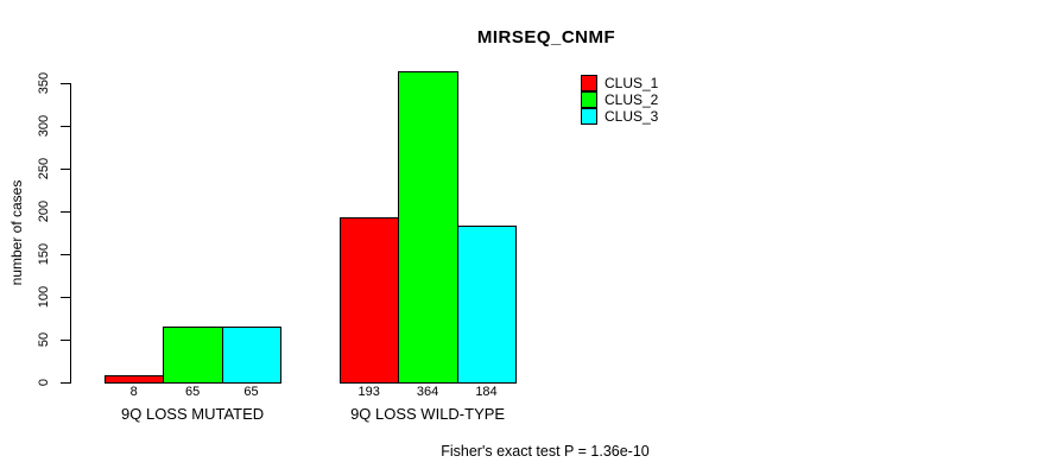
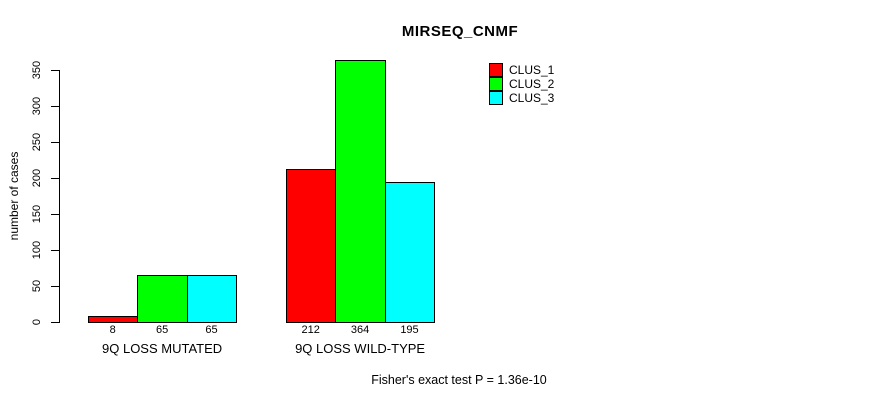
CLUS_1/9Q LOSS WILD-TYPE: 193 -> 212
CLUS_3/9Q LOSS WILD-TYPE: 184 -> 195
